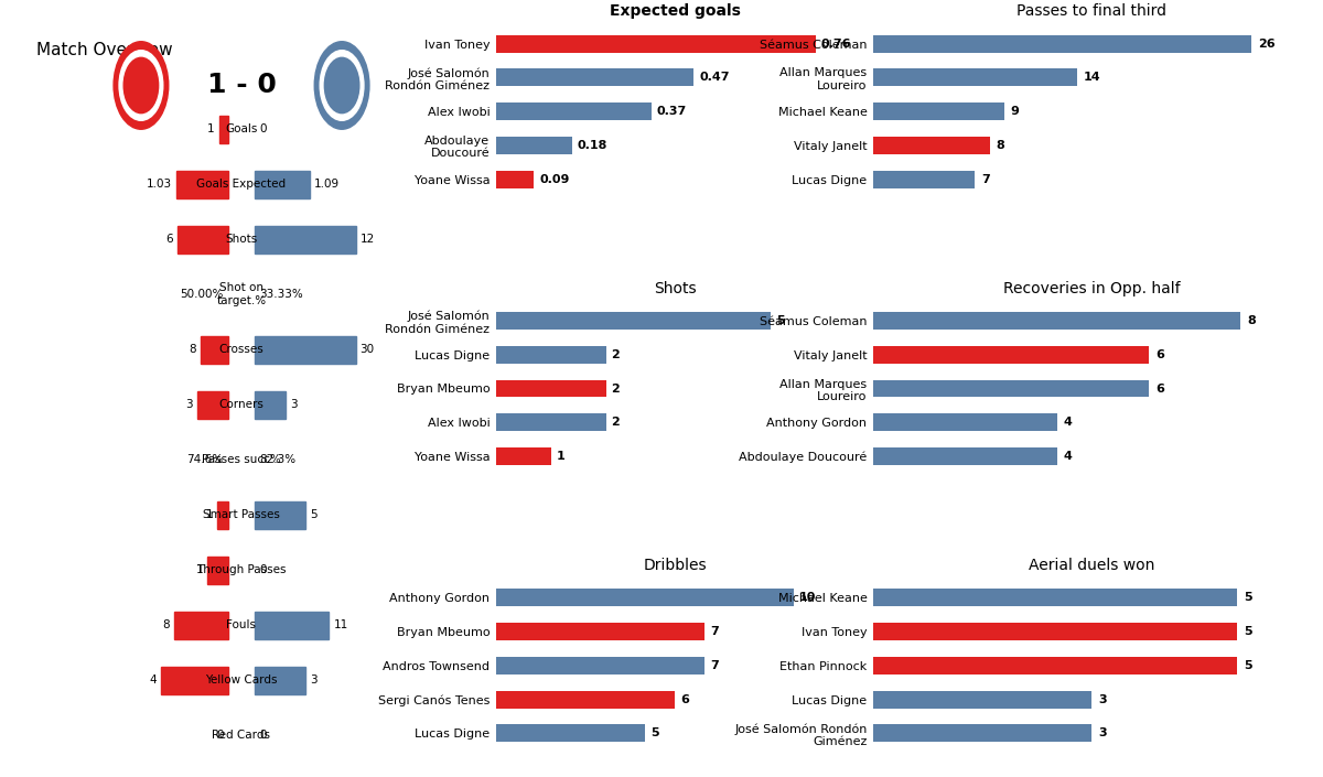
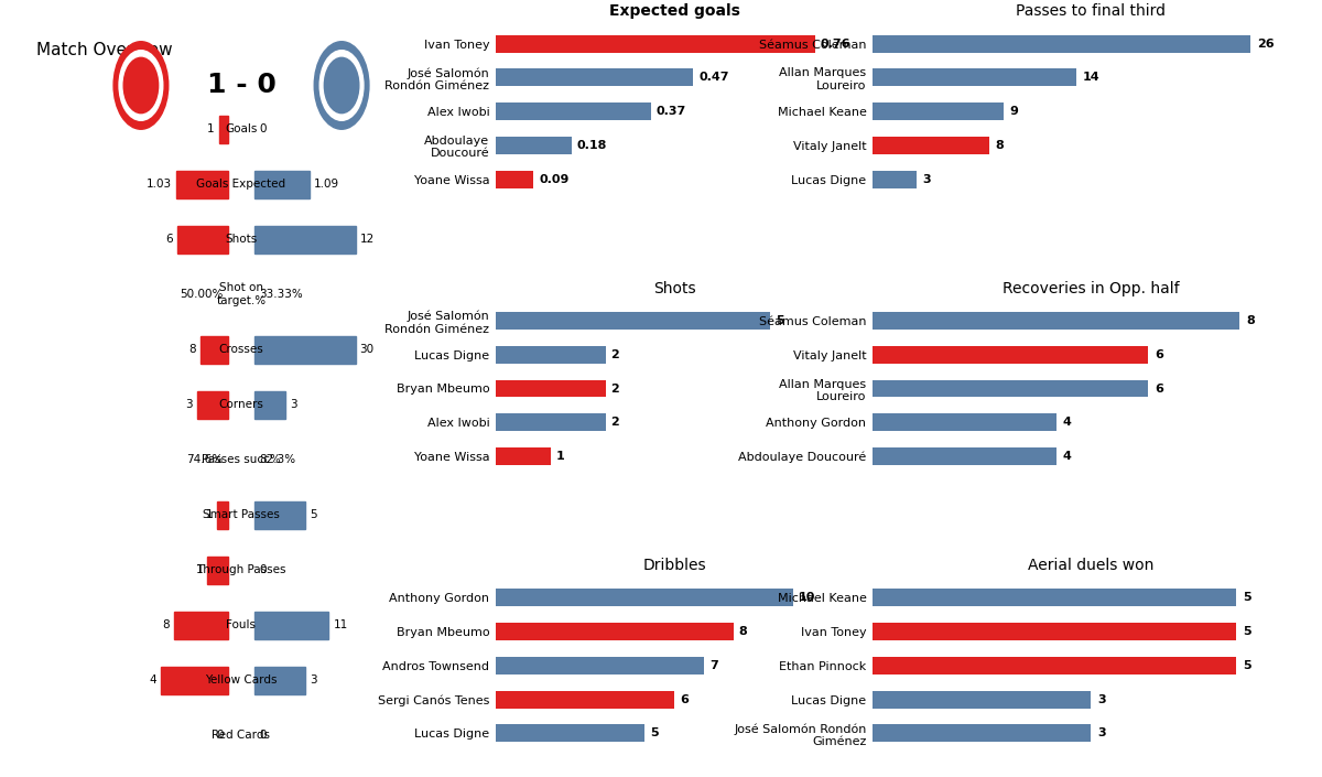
Passes to final third/Lucas Digne: 7 -> 3
Dribbles/Bryan Mbeumo: 7 -> 8
